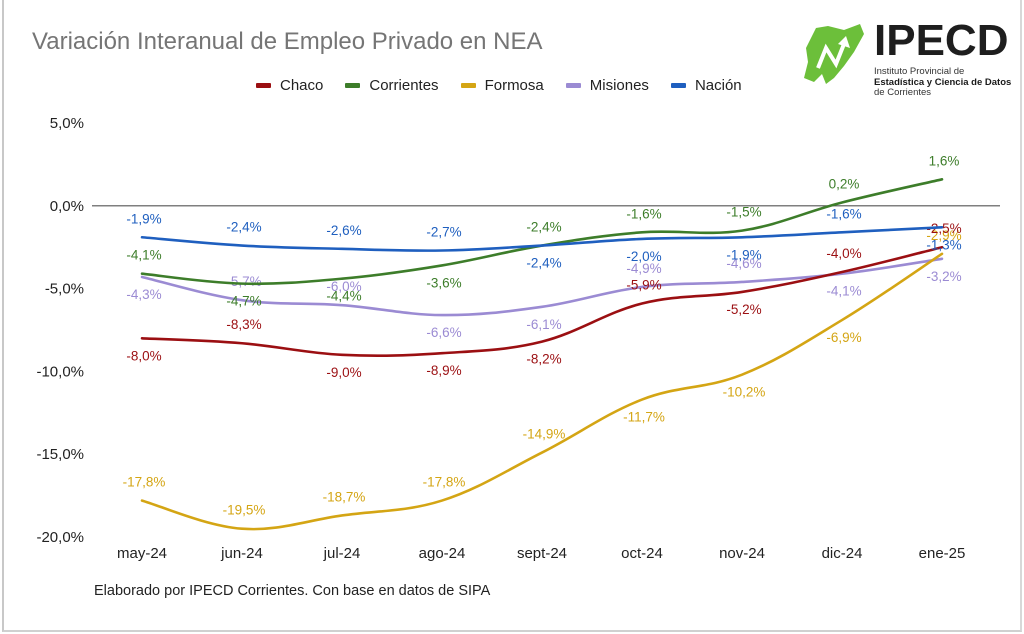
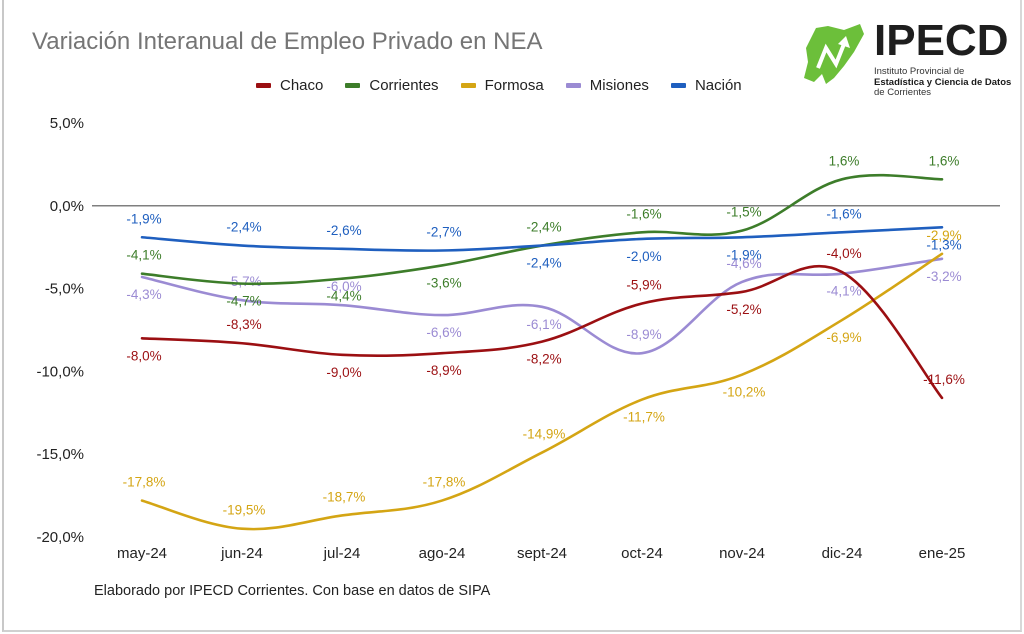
Misiones/oct-24: -4,9% -> -8,9%
Corrientes/dic-24: 0,2% -> 1,6%
Chaco/ene-25: -2,5% -> -11,6%
